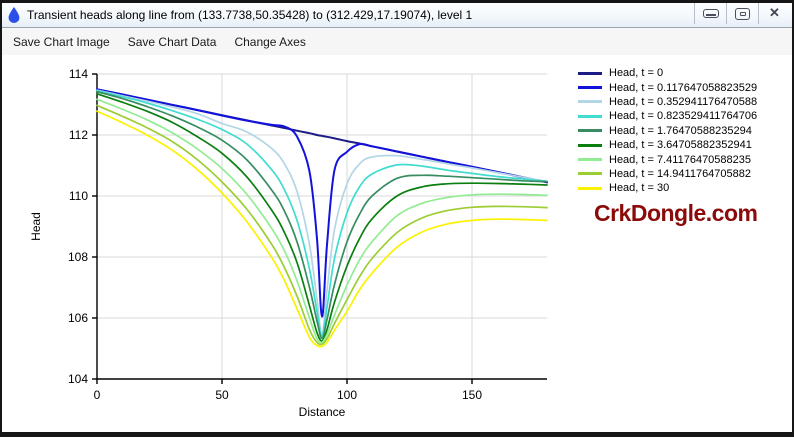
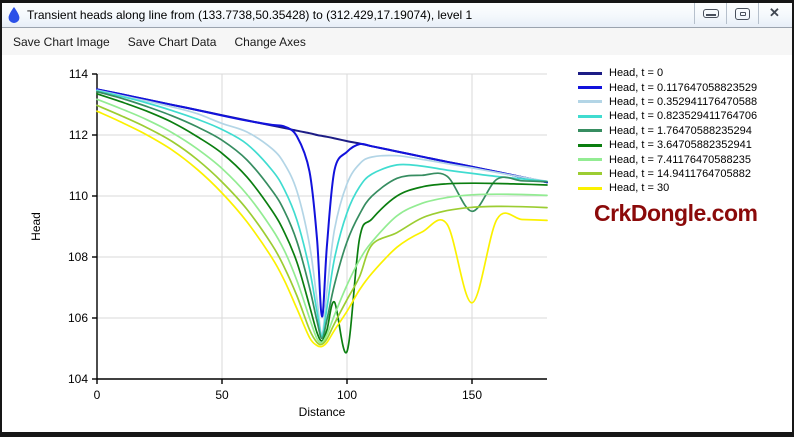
Head, t = 3.64705882352941/100: 107.7 -> 104.9
Head, t = 14.9411764705882/110: 108.0 -> 108.4
Head, t = 1.76470588235294/150: 110.6 -> 109.5
Head, t = 30/150: 109.2 -> 106.5
